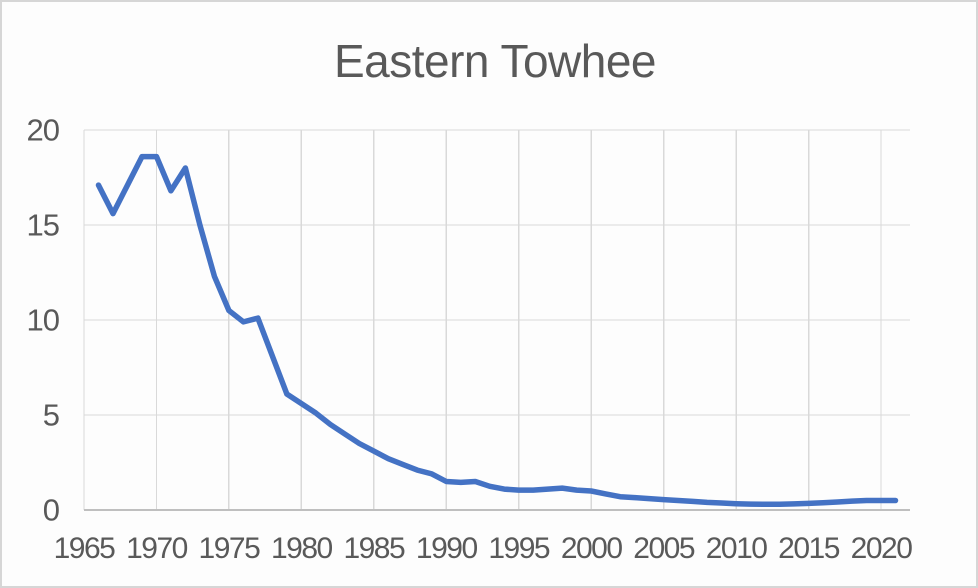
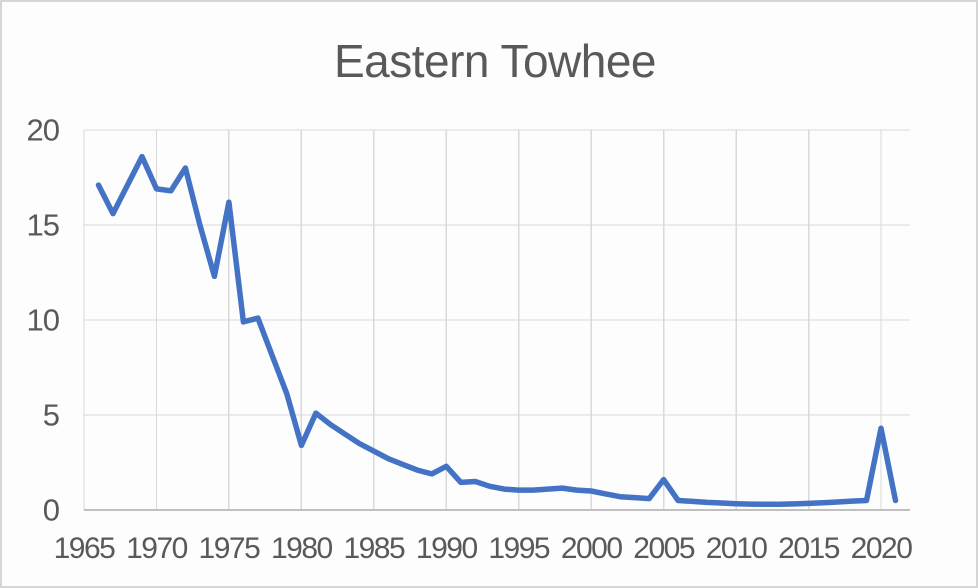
1970: 18.6 -> 16.9
1975: 10.5 -> 16.2
1980: 5.6 -> 3.4
1990: 1.5 -> 2.3
2005: 0.6 -> 1.6
2020: 0.5 -> 4.3
